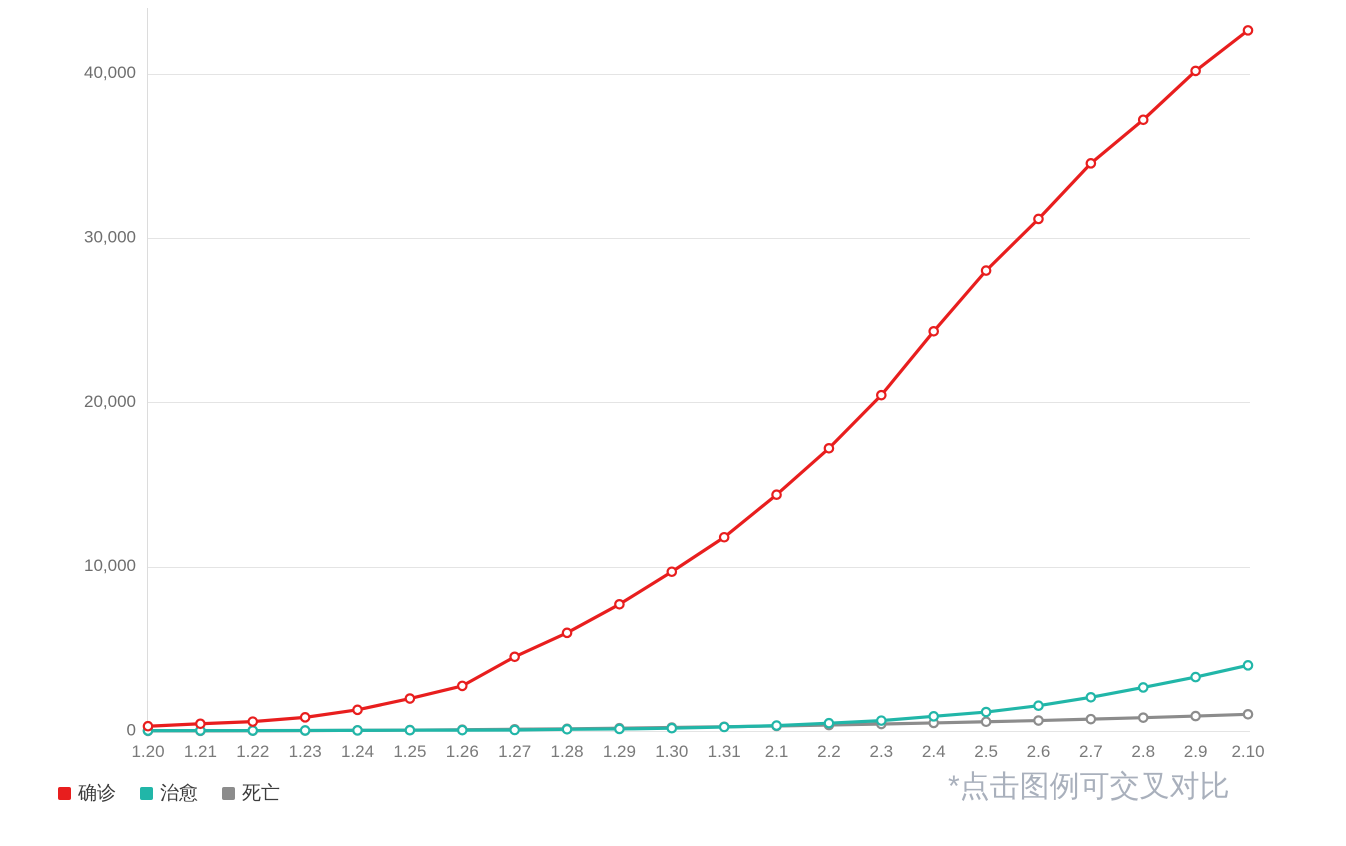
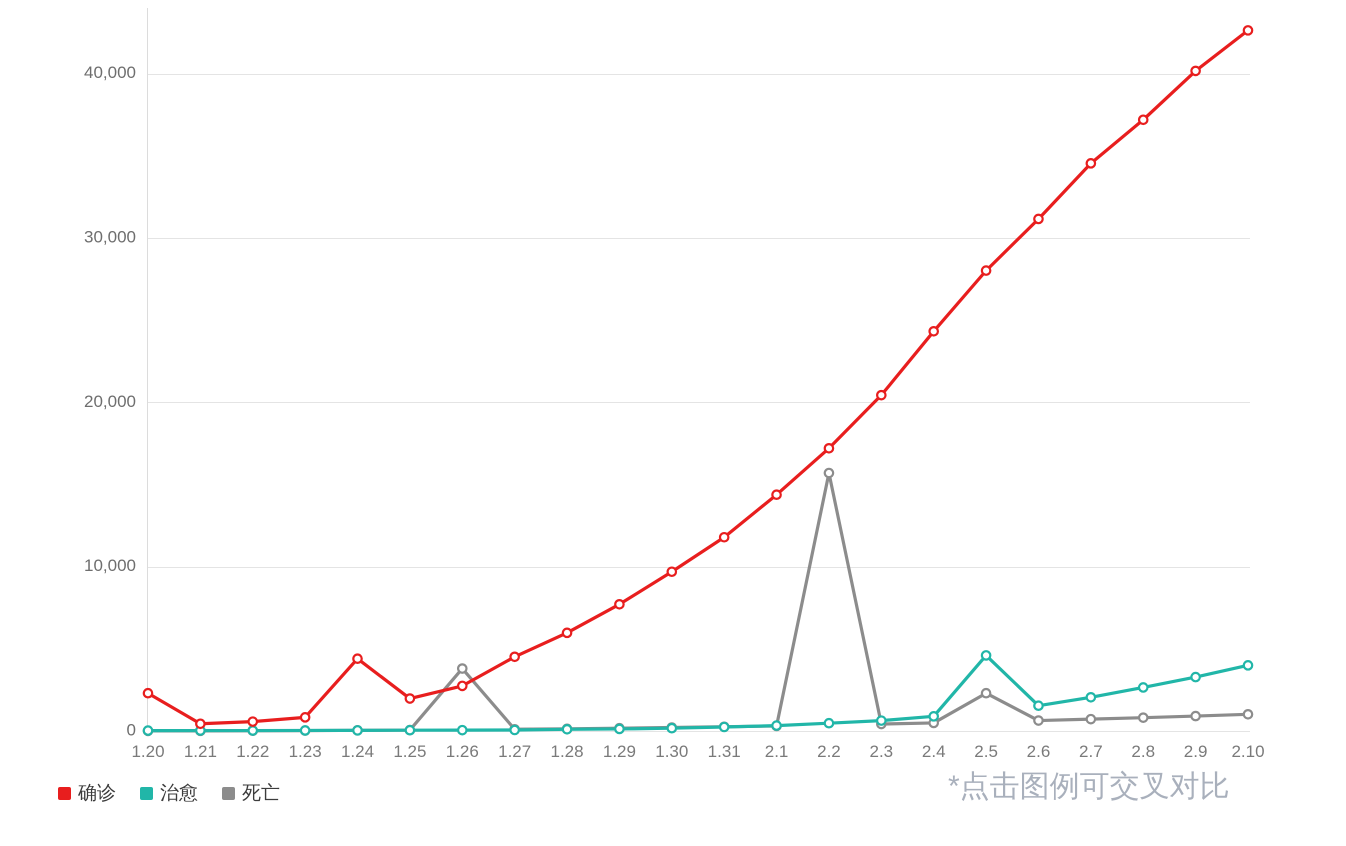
确诊/1.20: 300 -> 2300
确诊/1.24: 1300 -> 4400
死亡/1.26: 100 -> 3800
死亡/2.2: 400 -> 15700
治愈/2.5: 1200 -> 4600
死亡/2.5: 600 -> 2300
